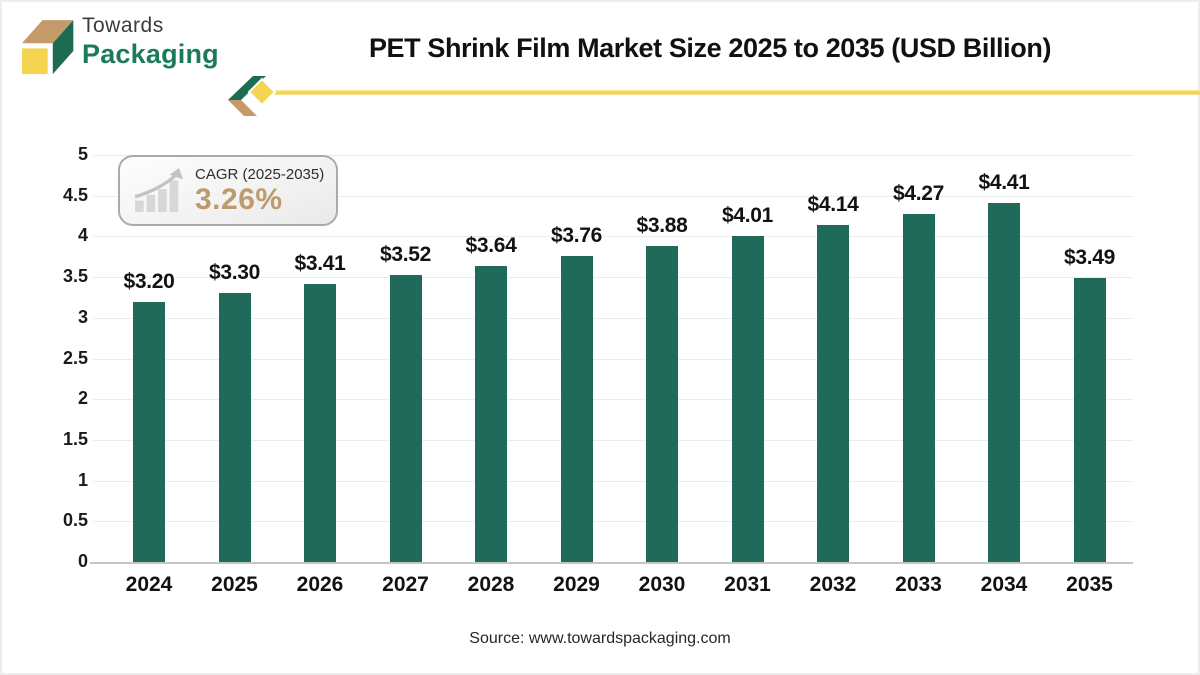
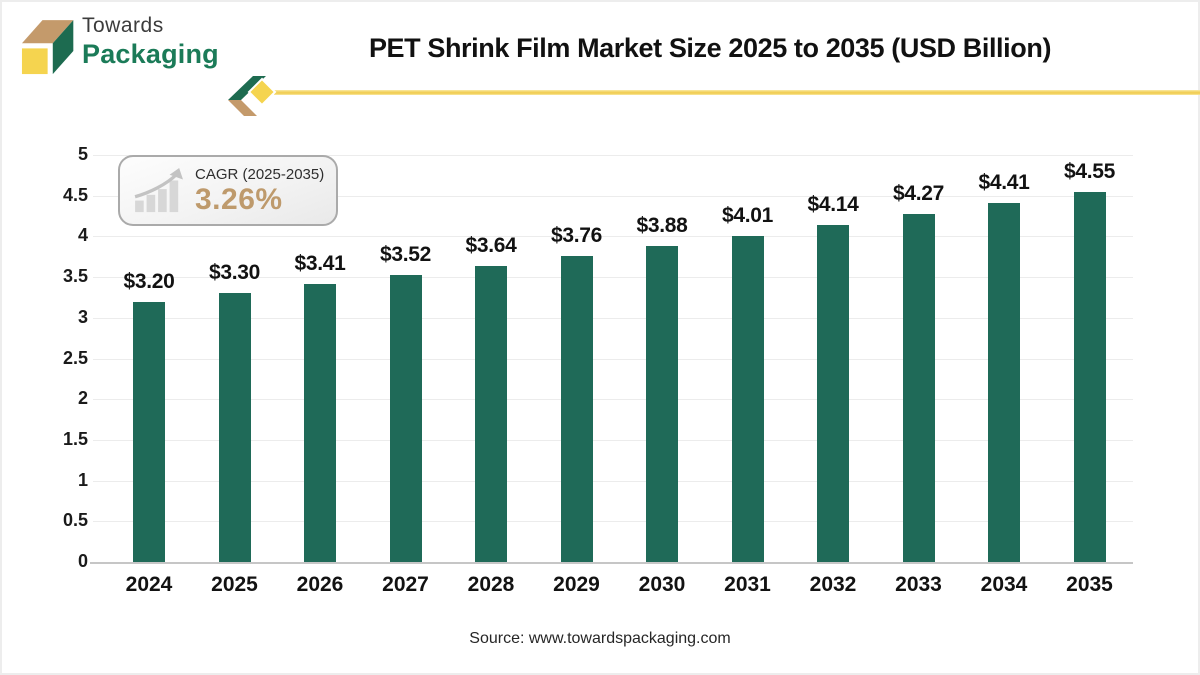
2035: $3.49 -> $4.55
